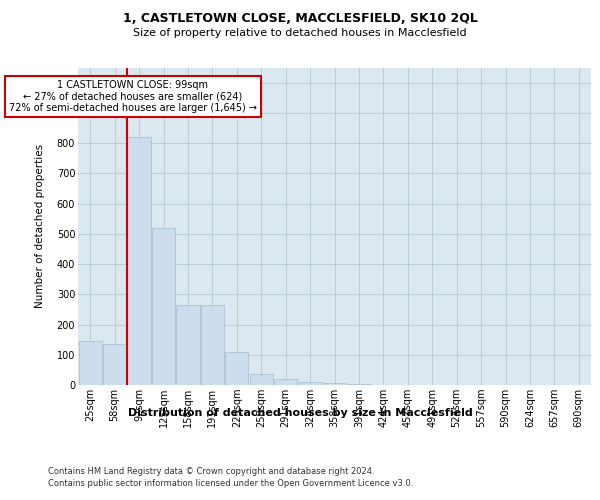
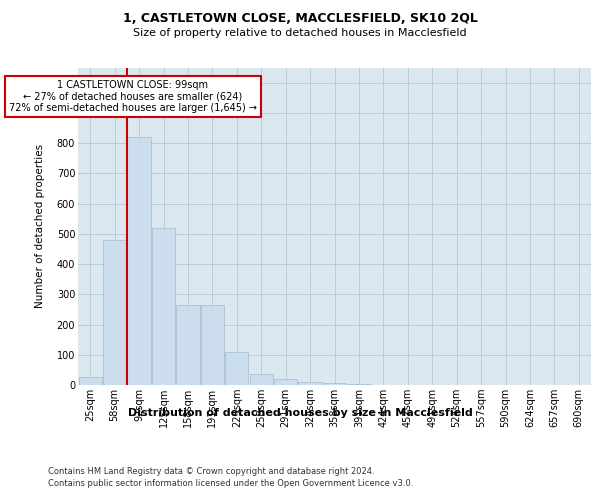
25sqm: 145 -> 25
58sqm: 135 -> 480
